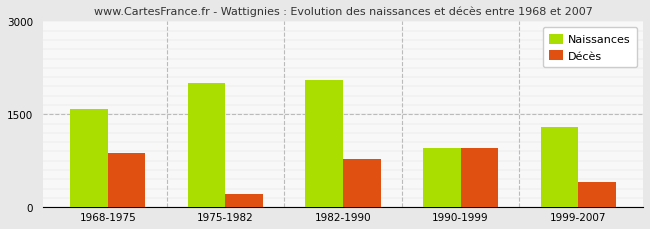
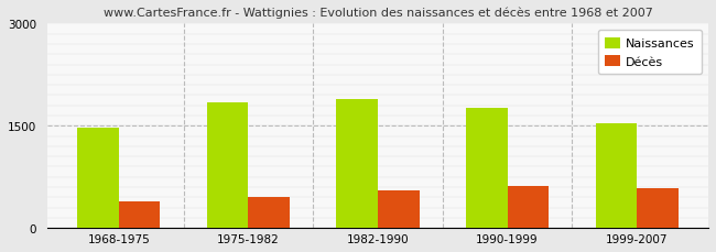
Naissances/1968-1975: 1580 -> 1470
Décès/1968-1975: 880 -> 390
Naissances/1975-1982: 2000 -> 1850
Décès/1975-1982: 220 -> 450
Naissances/1982-1990: 2060 -> 1900
Décès/1982-1990: 780 -> 560
Naissances/1990-1999: 960 -> 1760
Décès/1990-1999: 960 -> 610
Naissances/1999-2007: 1300 -> 1530
Décès/1999-2007: 400 -> 580
